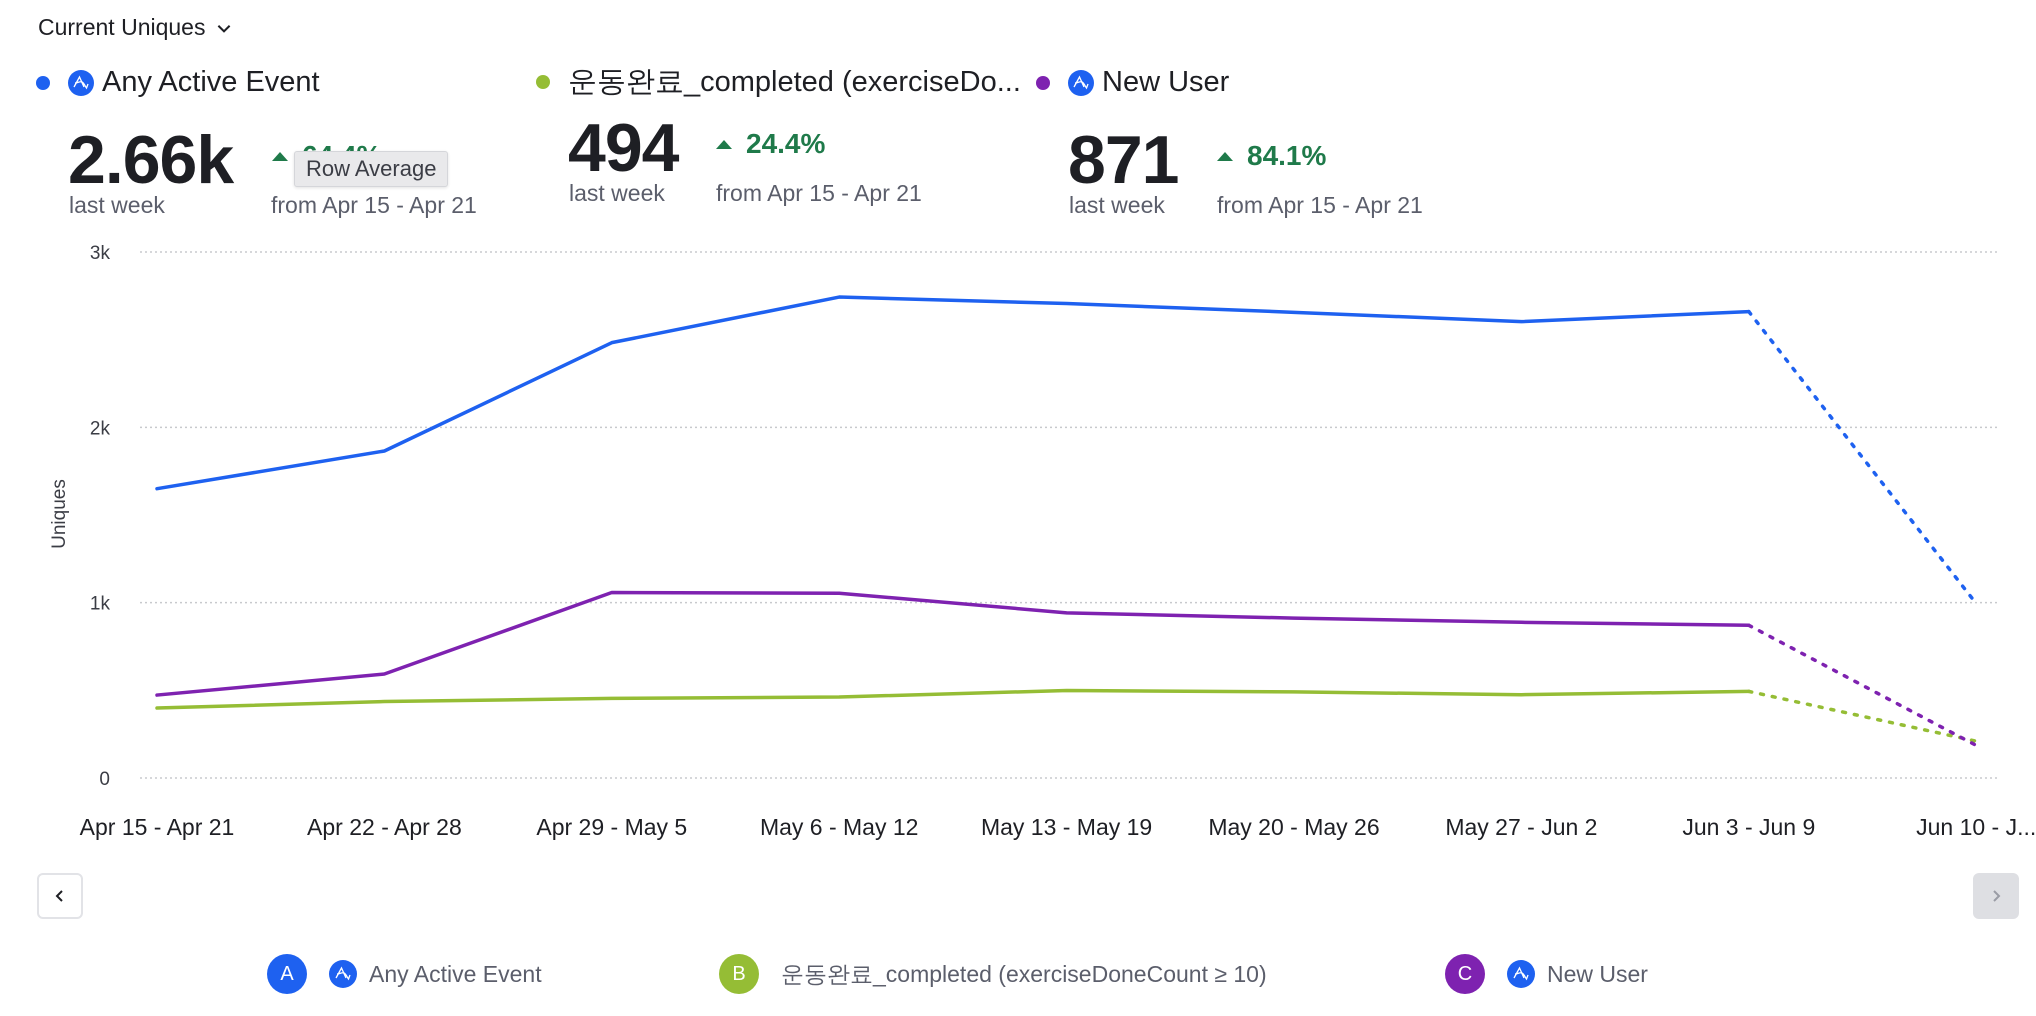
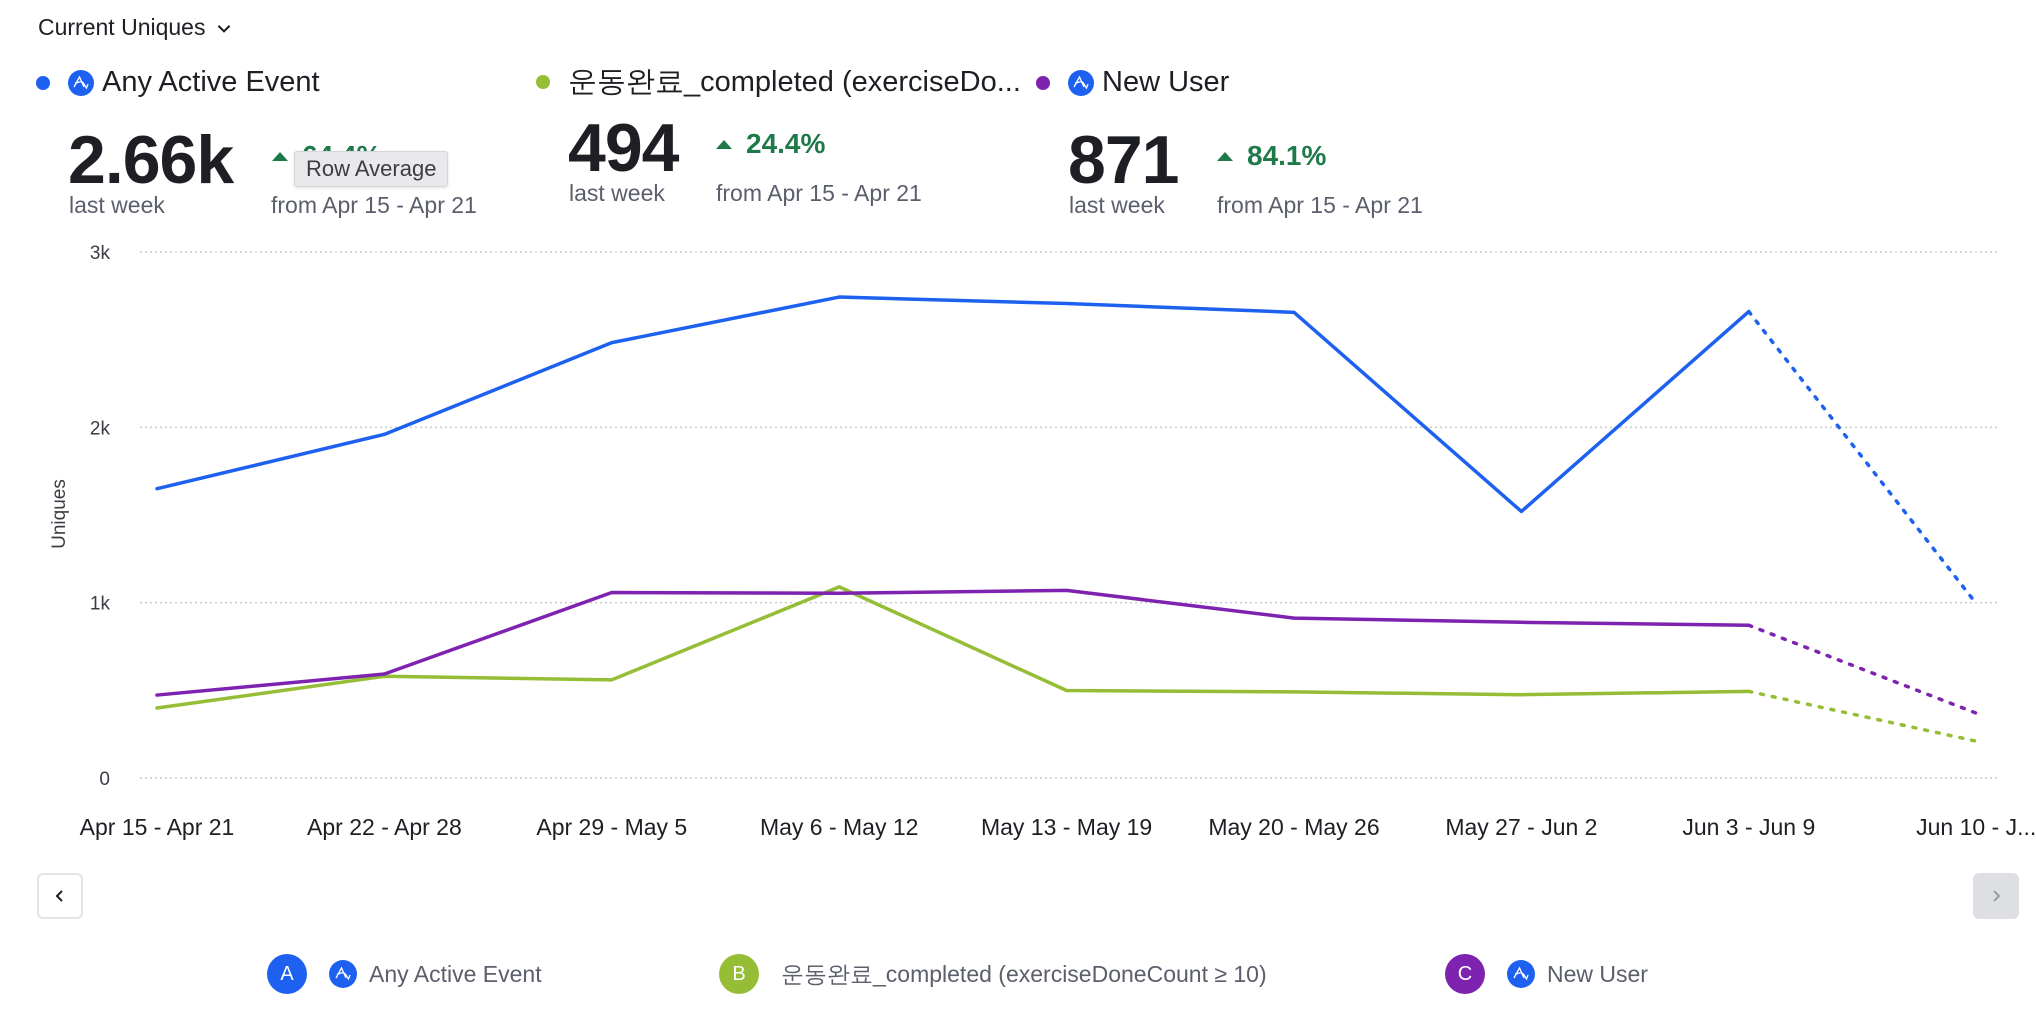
Any Active Event/Apr 22 - Apr 28: 1.86k -> 1.96k
운동완료_completed (exerciseDoneCount ≥ 10)/Apr 22 - Apr 28: 0.44k -> 0.58k
운동완료_completed (exerciseDoneCount ≥ 10)/Apr 29 - May 5: 0.45k -> 0.56k
운동완료_completed (exerciseDoneCount ≥ 10)/May 6 - May 12: 0.46k -> 1.09k
New User/May 13 - May 19: 0.94k -> 1.07k
Any Active Event/May 27 - Jun 2: 2.60k -> 1.52k
New User/Jun 10 - J...: 0.19k -> 0.37k
